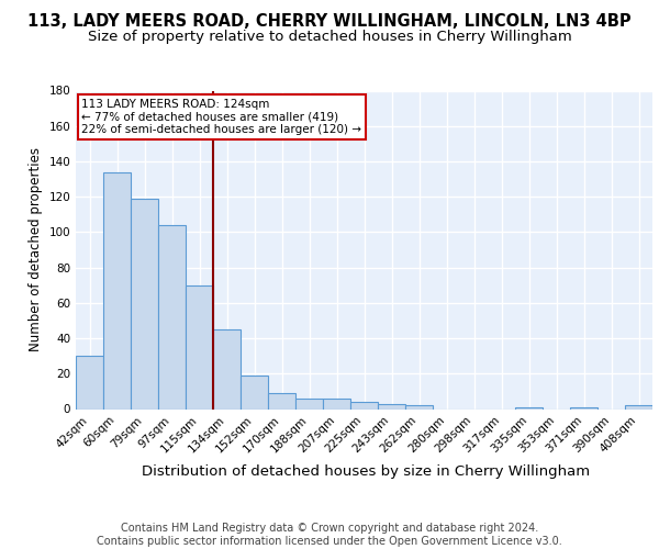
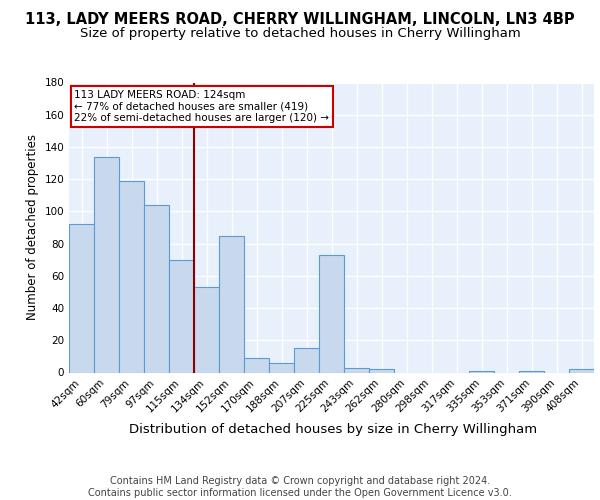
42sqm: 30 -> 92
134sqm: 45 -> 53
152sqm: 19 -> 85
207sqm: 6 -> 15
225sqm: 4 -> 73
